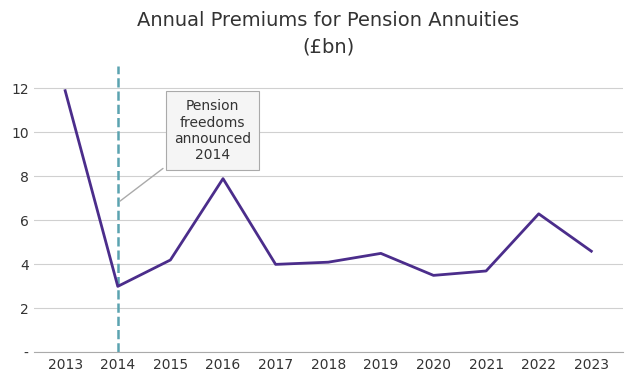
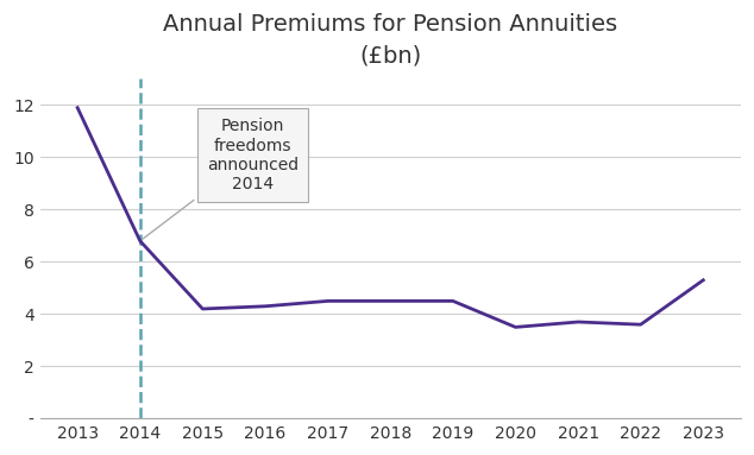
2014: 3.0 -> 6.8
2016: 7.9 -> 4.3
2017: 4.0 -> 4.5
2018: 4.1 -> 4.5
2022: 6.3 -> 3.6
2023: 4.6 -> 5.3
